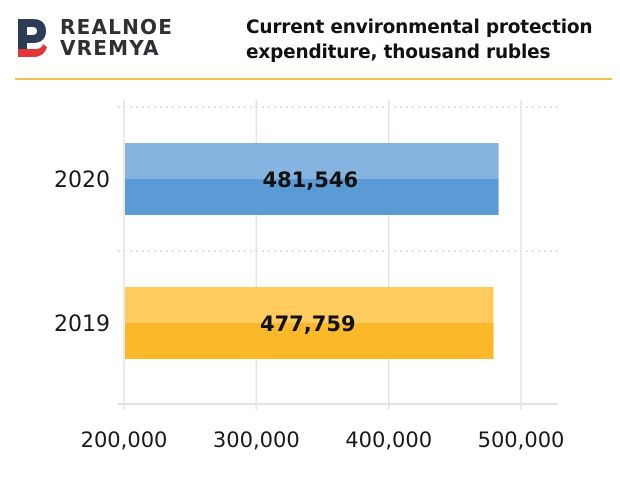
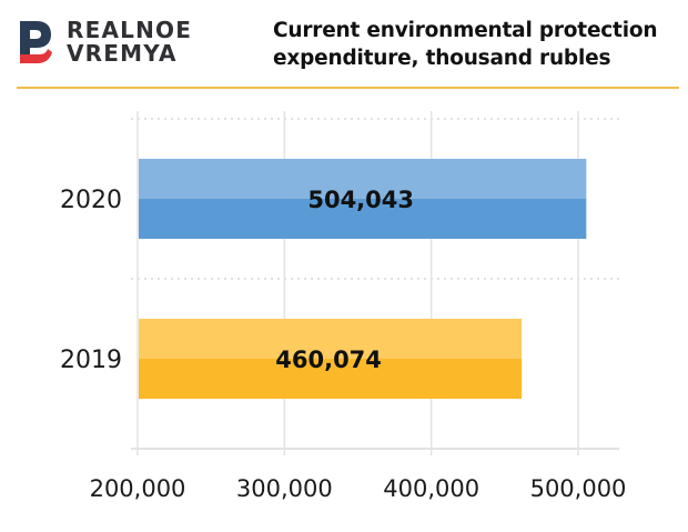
2020: 481,546 -> 504,043
2019: 477,759 -> 460,074
